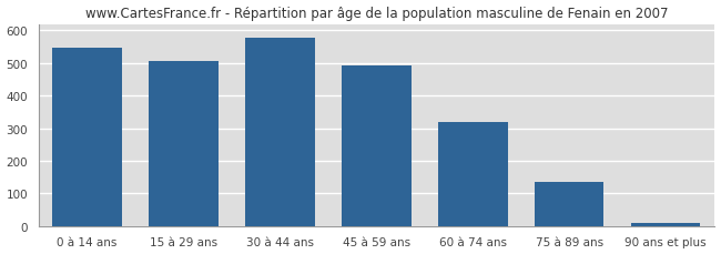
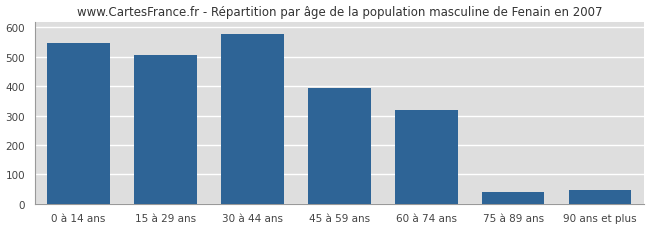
45 à 59 ans: 493 -> 395
75 à 89 ans: 136 -> 40
90 ans et plus: 8 -> 45
